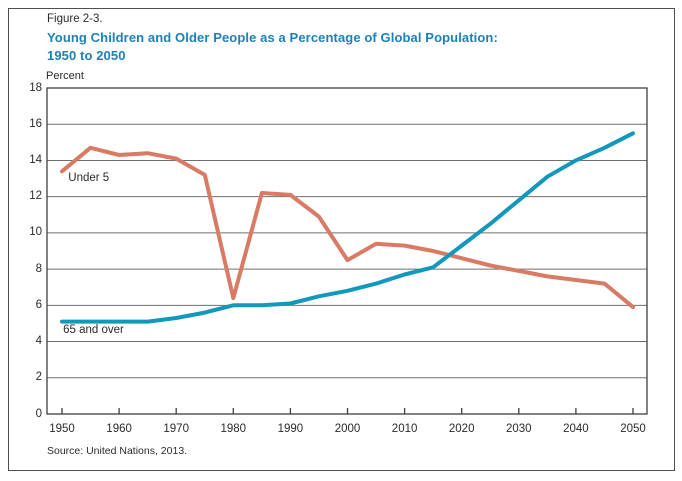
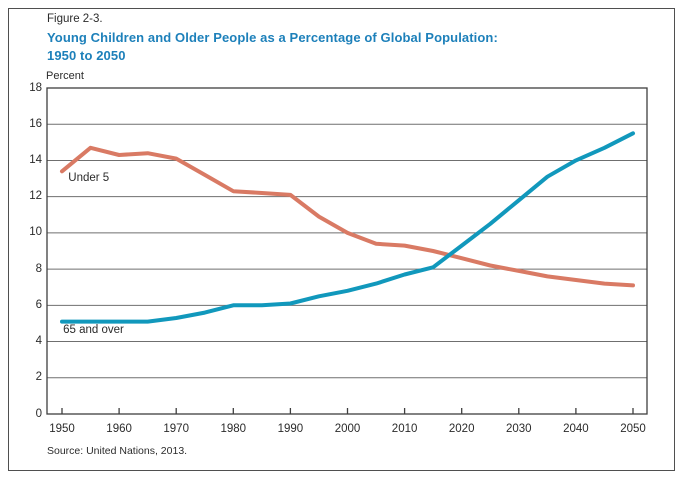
Under 5/1980: 6.4 -> 12.3
Under 5/2000: 8.5 -> 10.0
Under 5/2050: 5.9 -> 7.1
